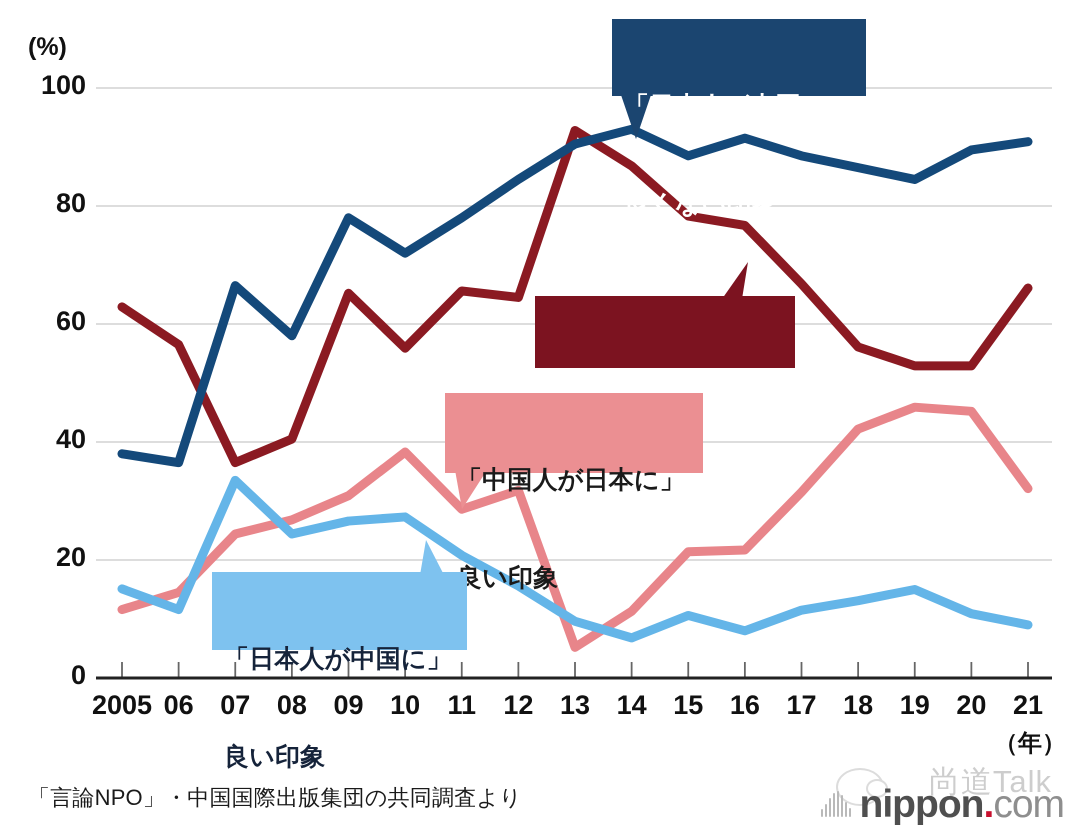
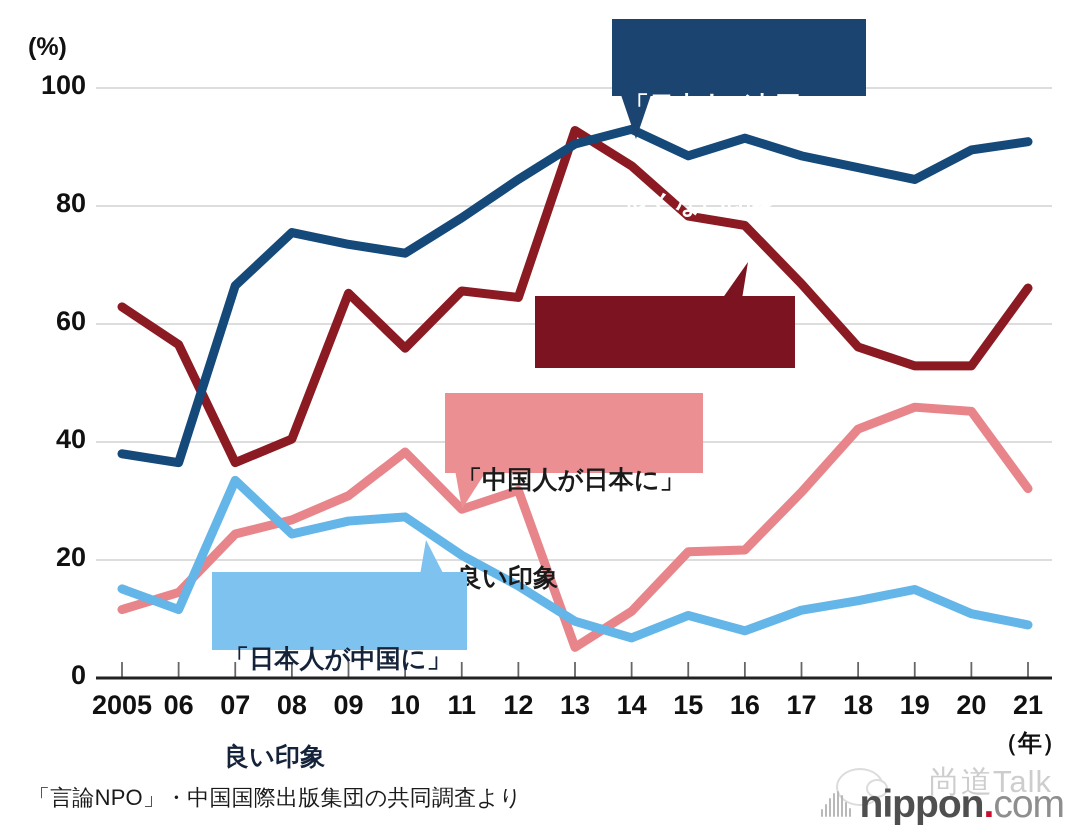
「日本人が中国に」良くない印象/08: 58 -> 76
「日本人が中国に」良くない印象/09: 78 -> 74
